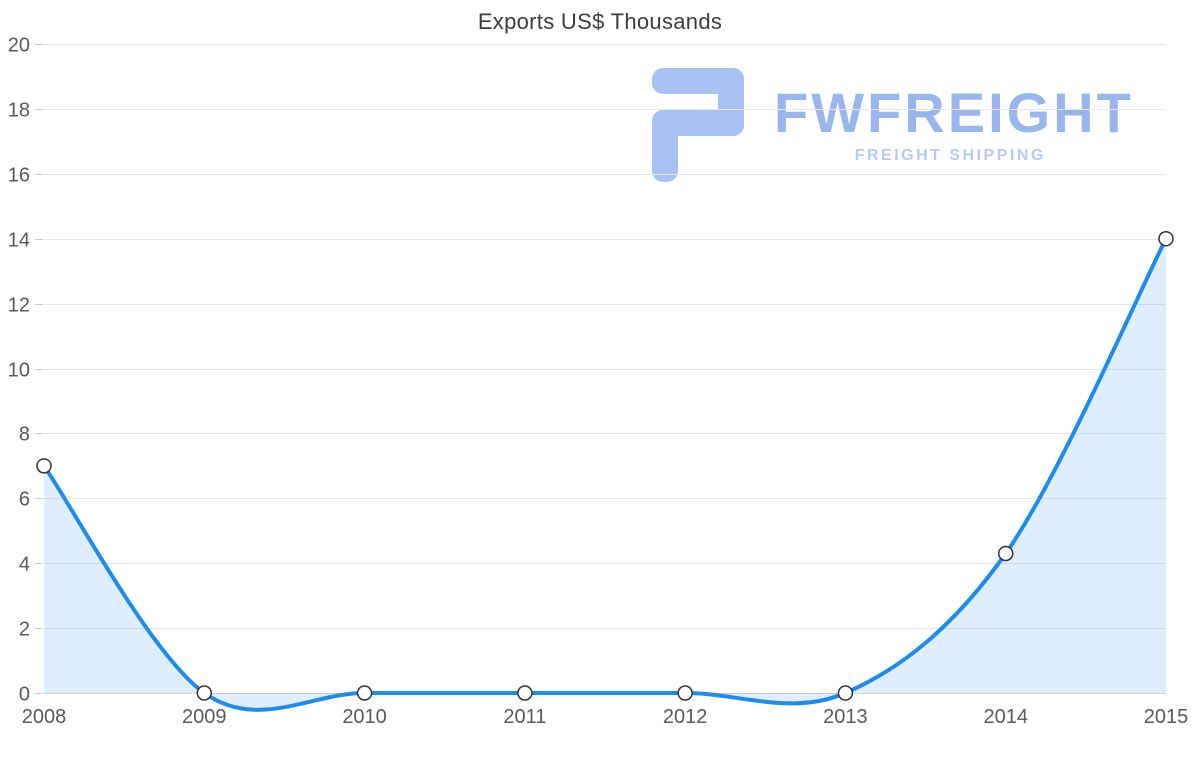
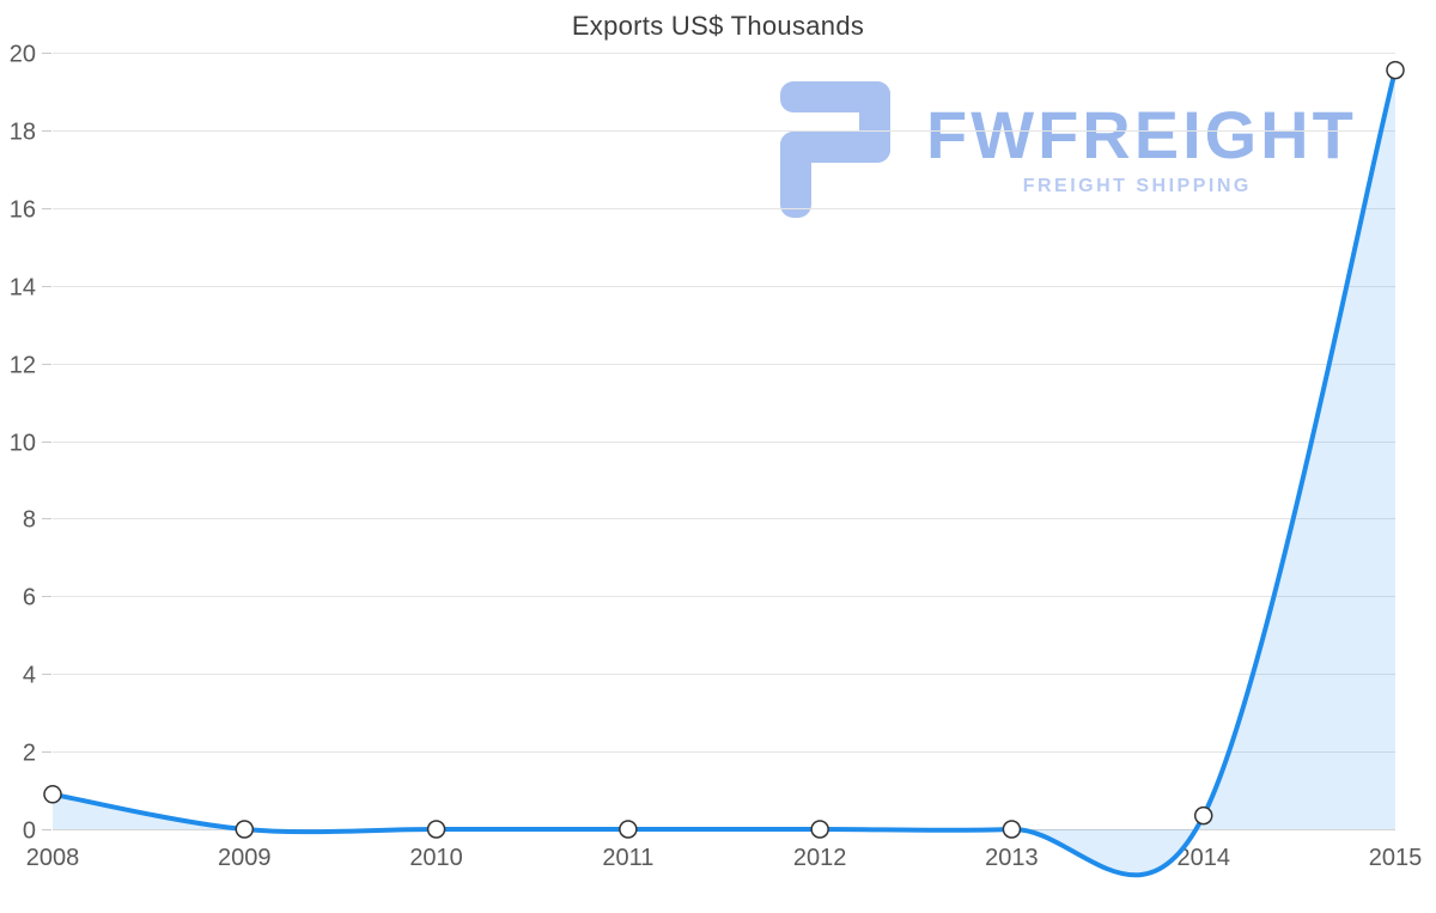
2008: 7.0 -> 0.9
2014: 4.3 -> 0.3
2015: 14.0 -> 19.6
